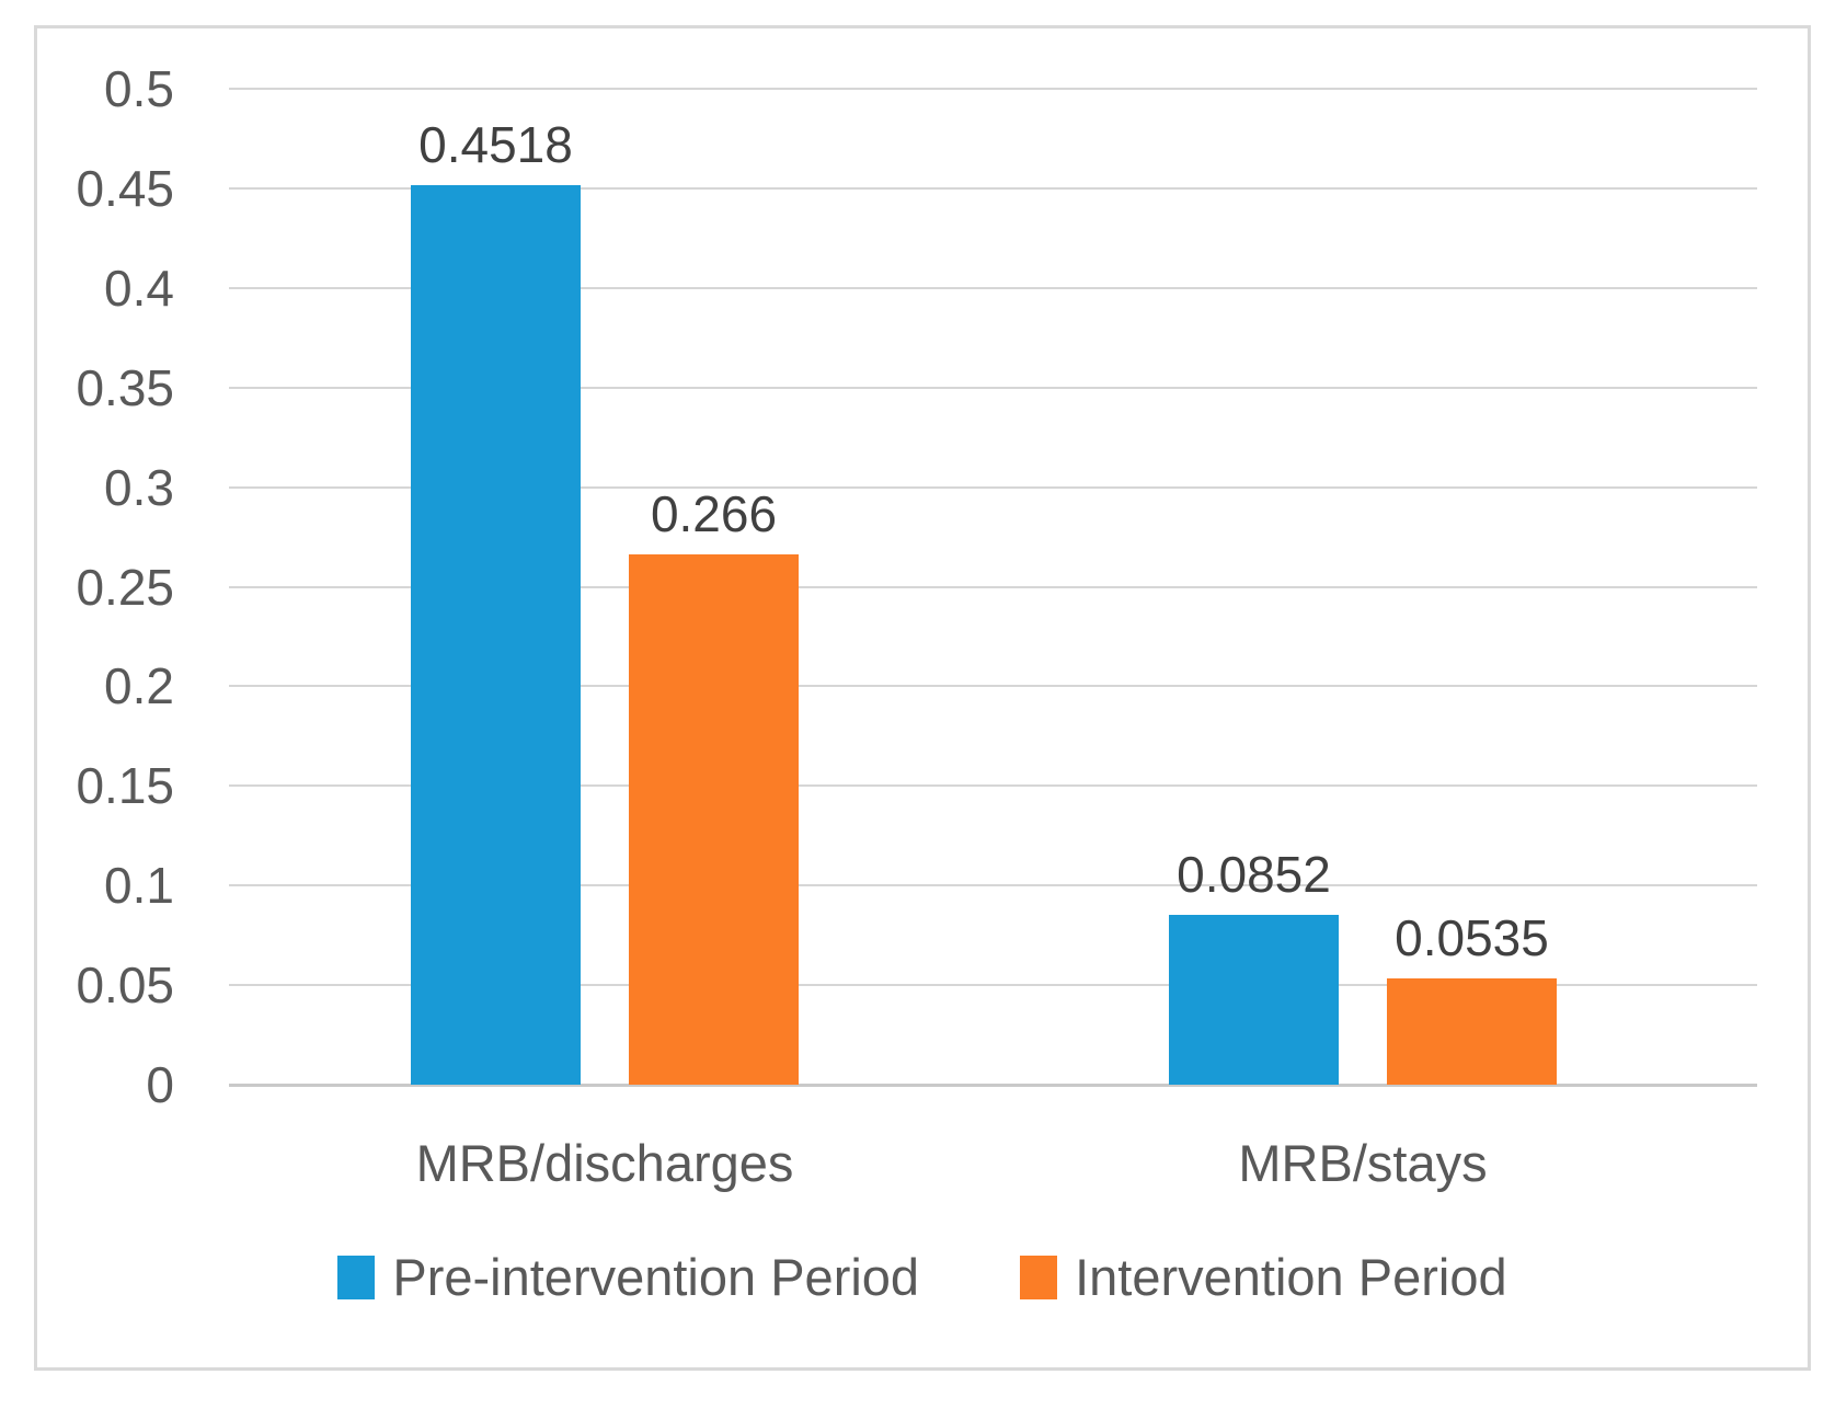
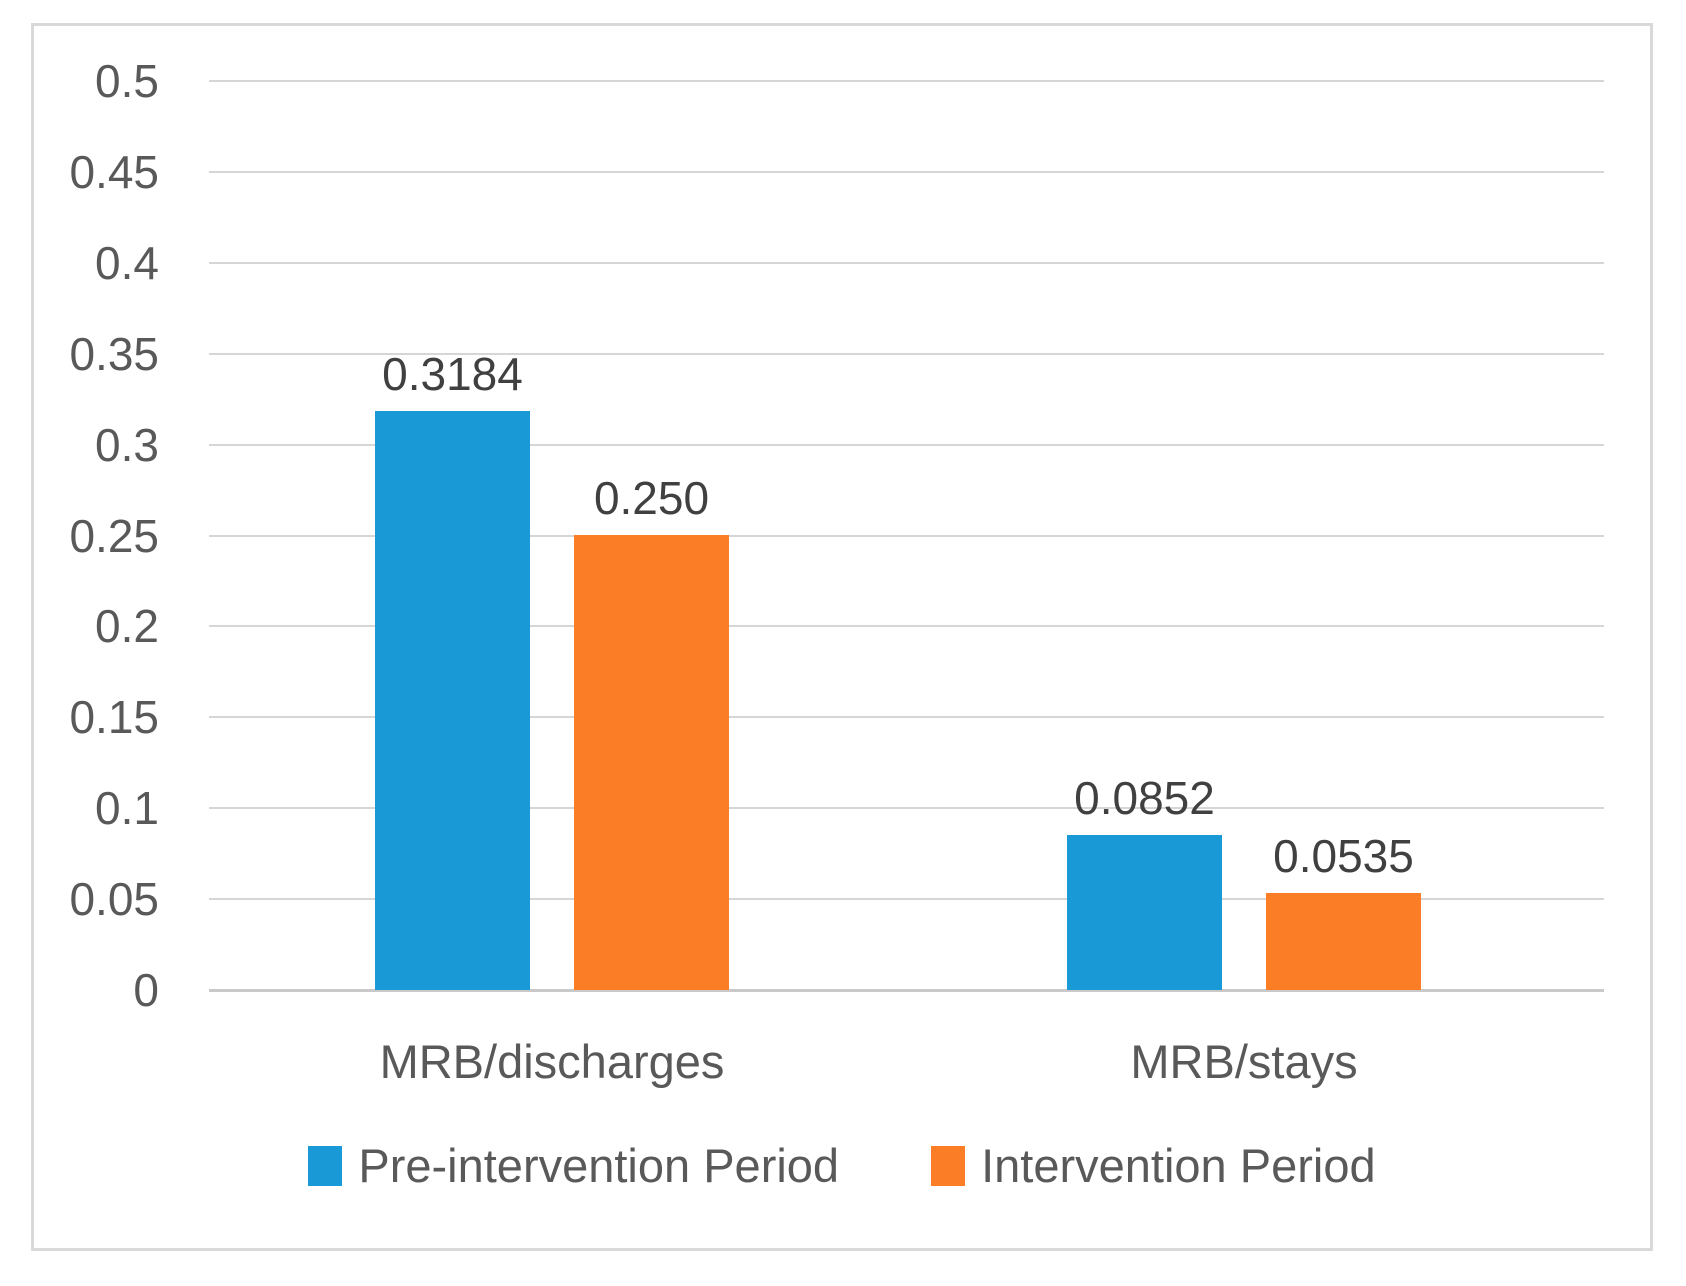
Pre-intervention Period/MRB/discharges: 0.4518 -> 0.3184
Intervention Period/MRB/discharges: 0.266 -> 0.250
